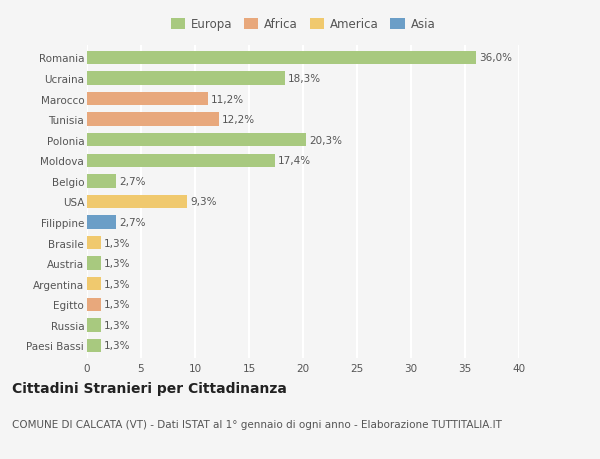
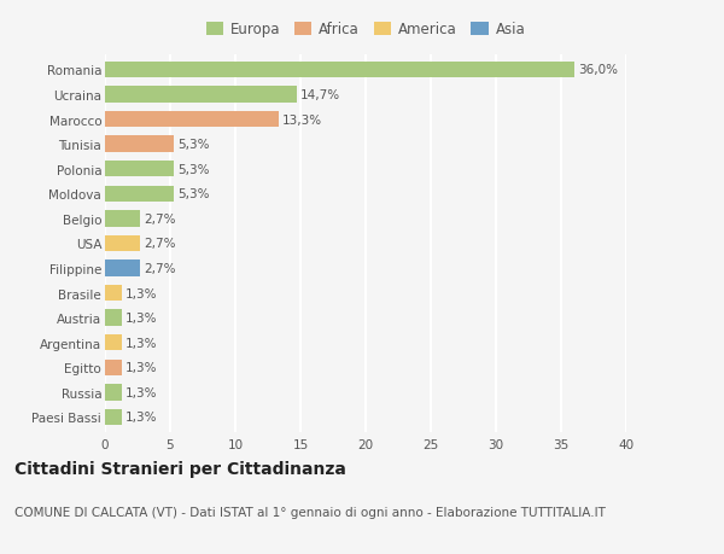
Ucraina: 18,3% -> 14,7%
Marocco: 11,2% -> 13,3%
Tunisia: 12,2% -> 5,3%
Polonia: 20,3% -> 5,3%
Moldova: 17,4% -> 5,3%
USA: 9,3% -> 2,7%
